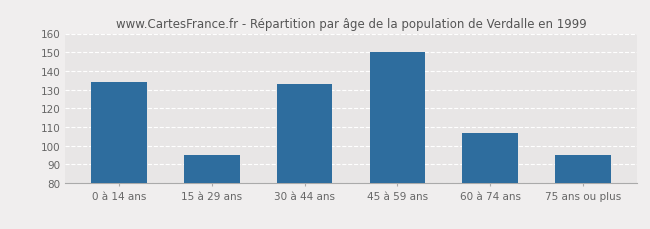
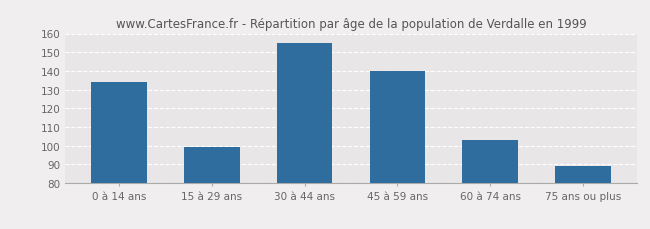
15 à 29 ans: 95 -> 99
30 à 44 ans: 133 -> 155
45 à 59 ans: 150 -> 140
60 à 74 ans: 107 -> 103
75 ans ou plus: 95 -> 89
